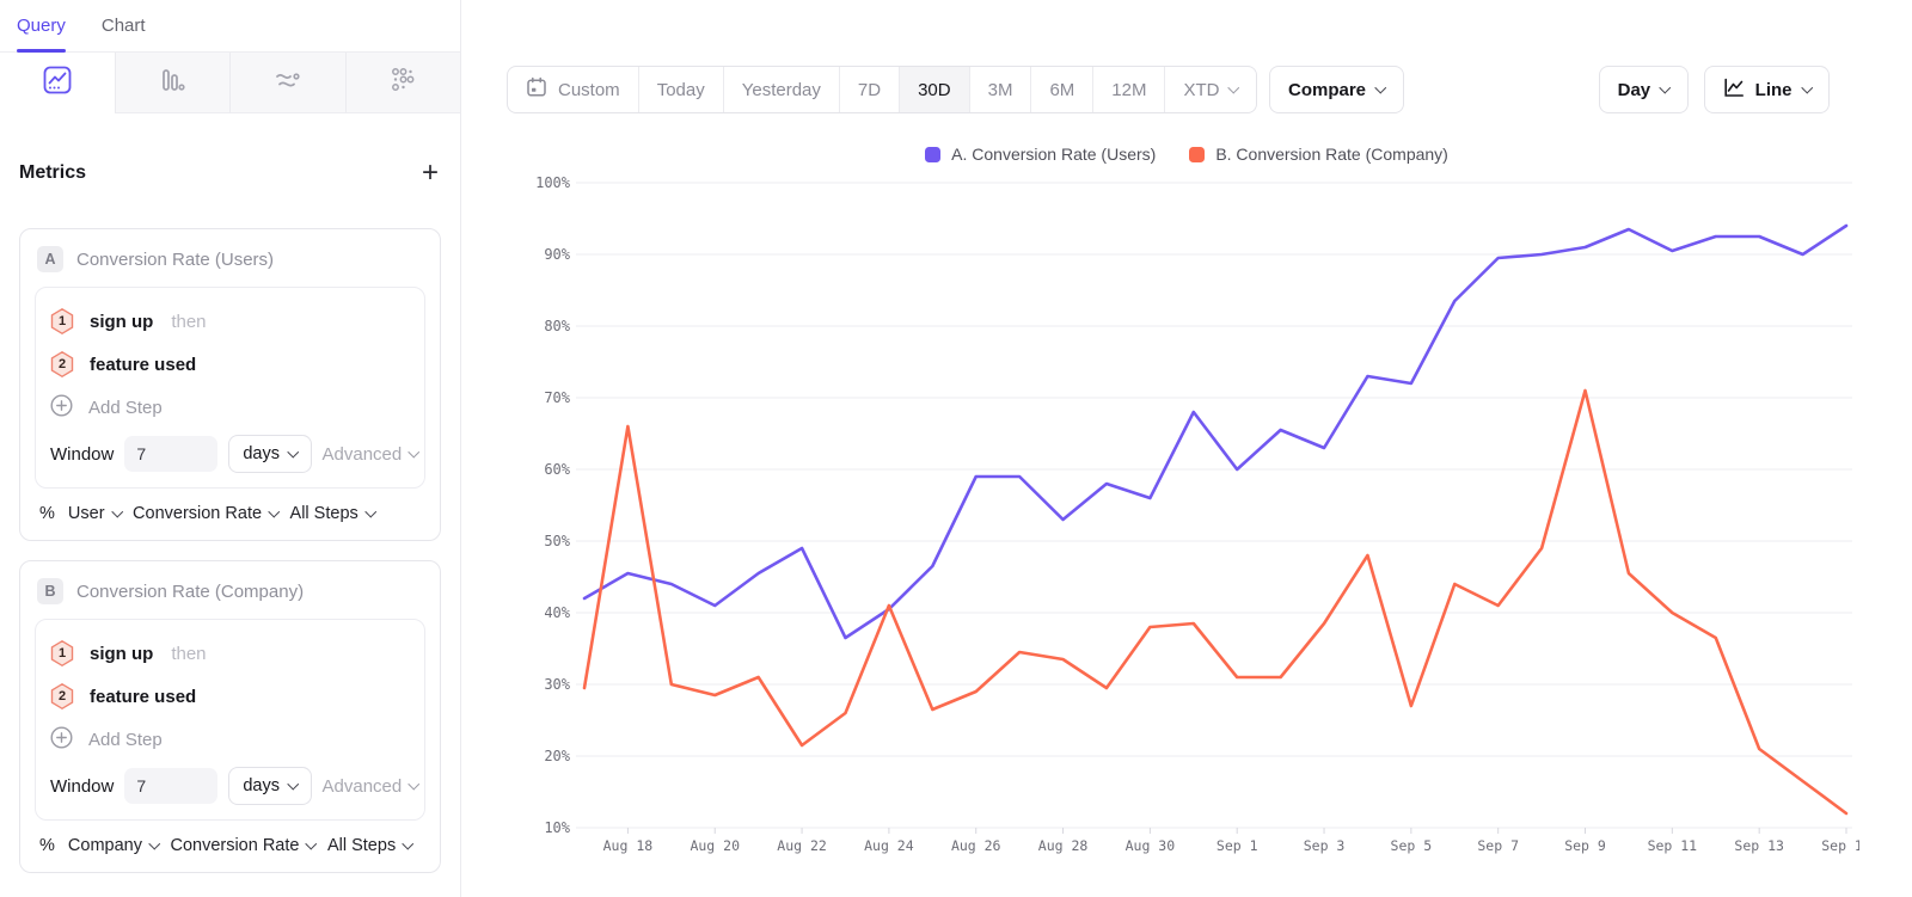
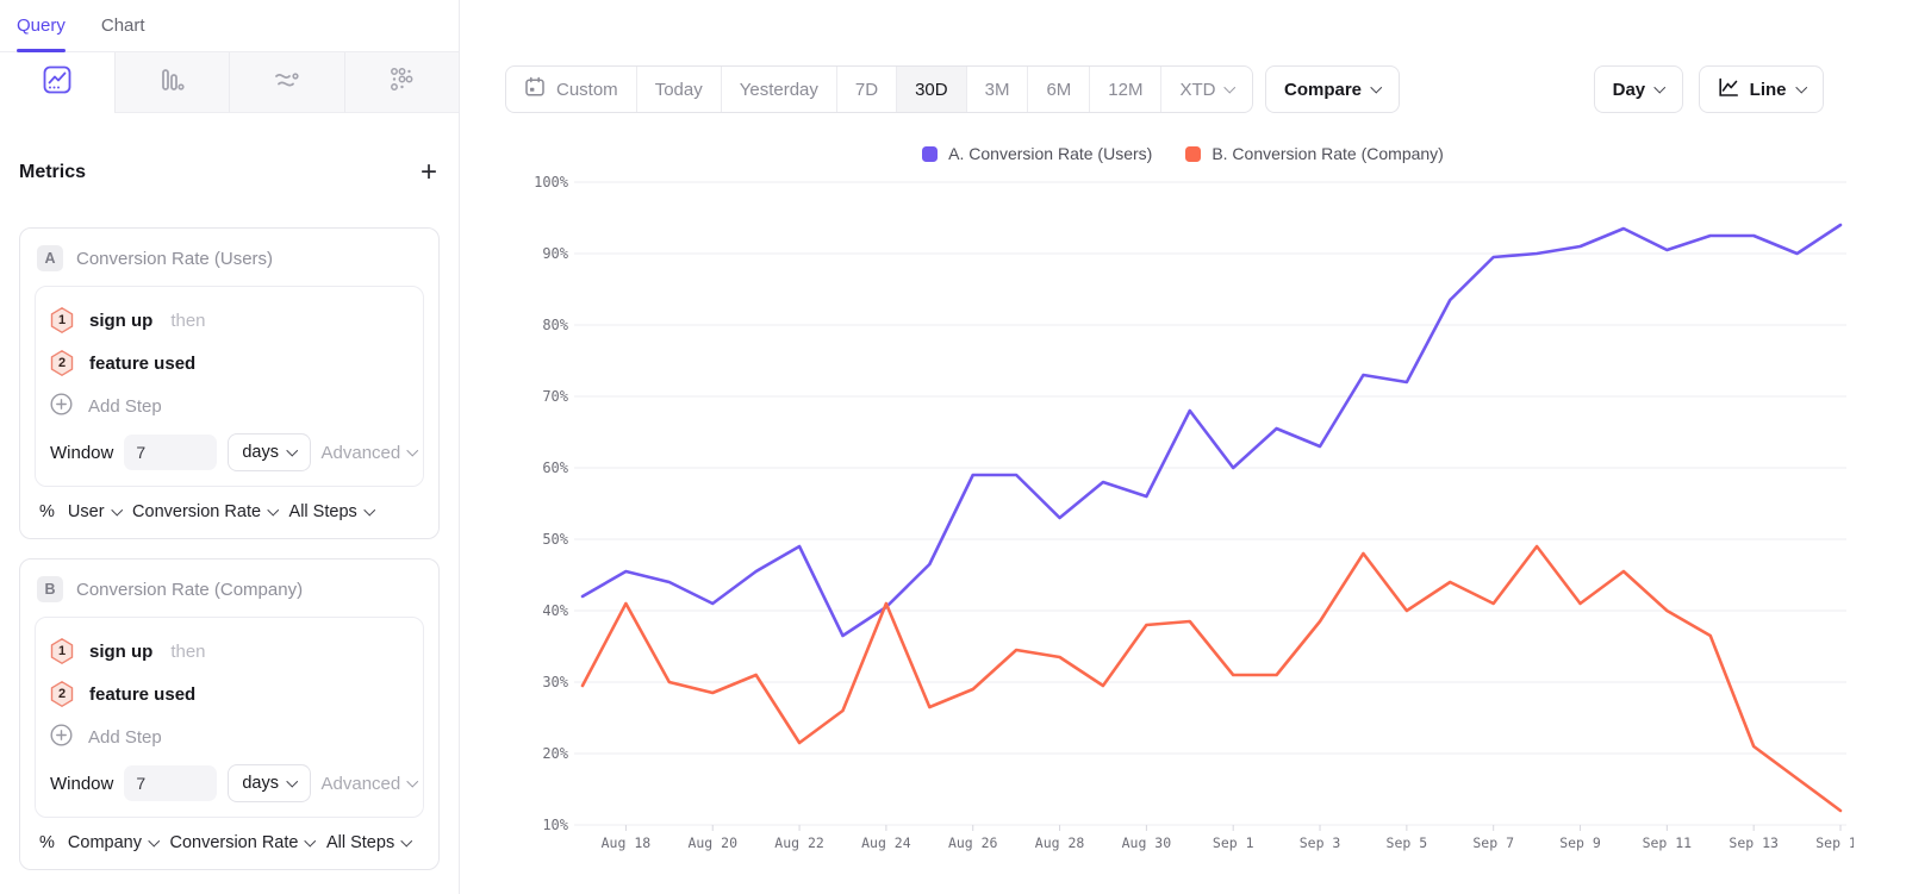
B. Conversion Rate (Company)/Aug 18: 66% -> 41%
B. Conversion Rate (Company)/Sep 5: 27% -> 40%
B. Conversion Rate (Company)/Sep 9: 71% -> 41%
